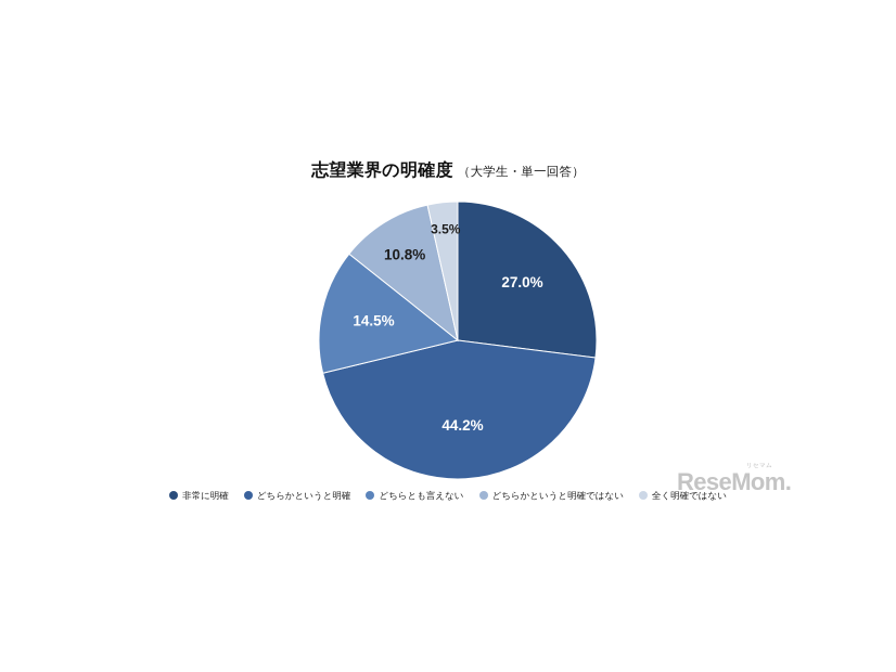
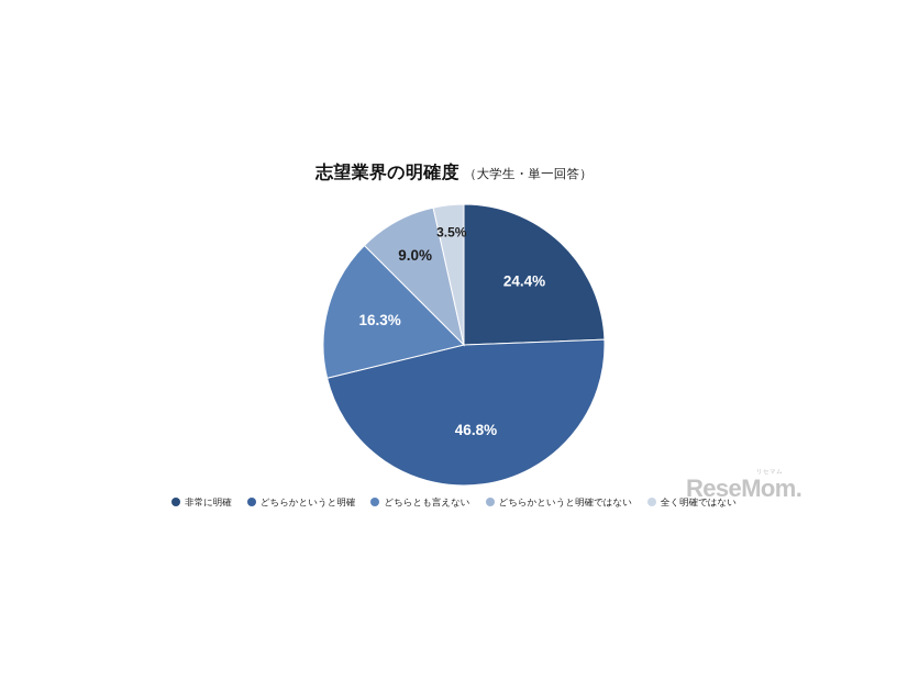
非常に明確: 27.0% -> 24.4%
どちらかというと明確: 44.2% -> 46.8%
どちらとも言えない: 14.5% -> 16.3%
どちらかというと明確ではない: 10.8% -> 9.0%
